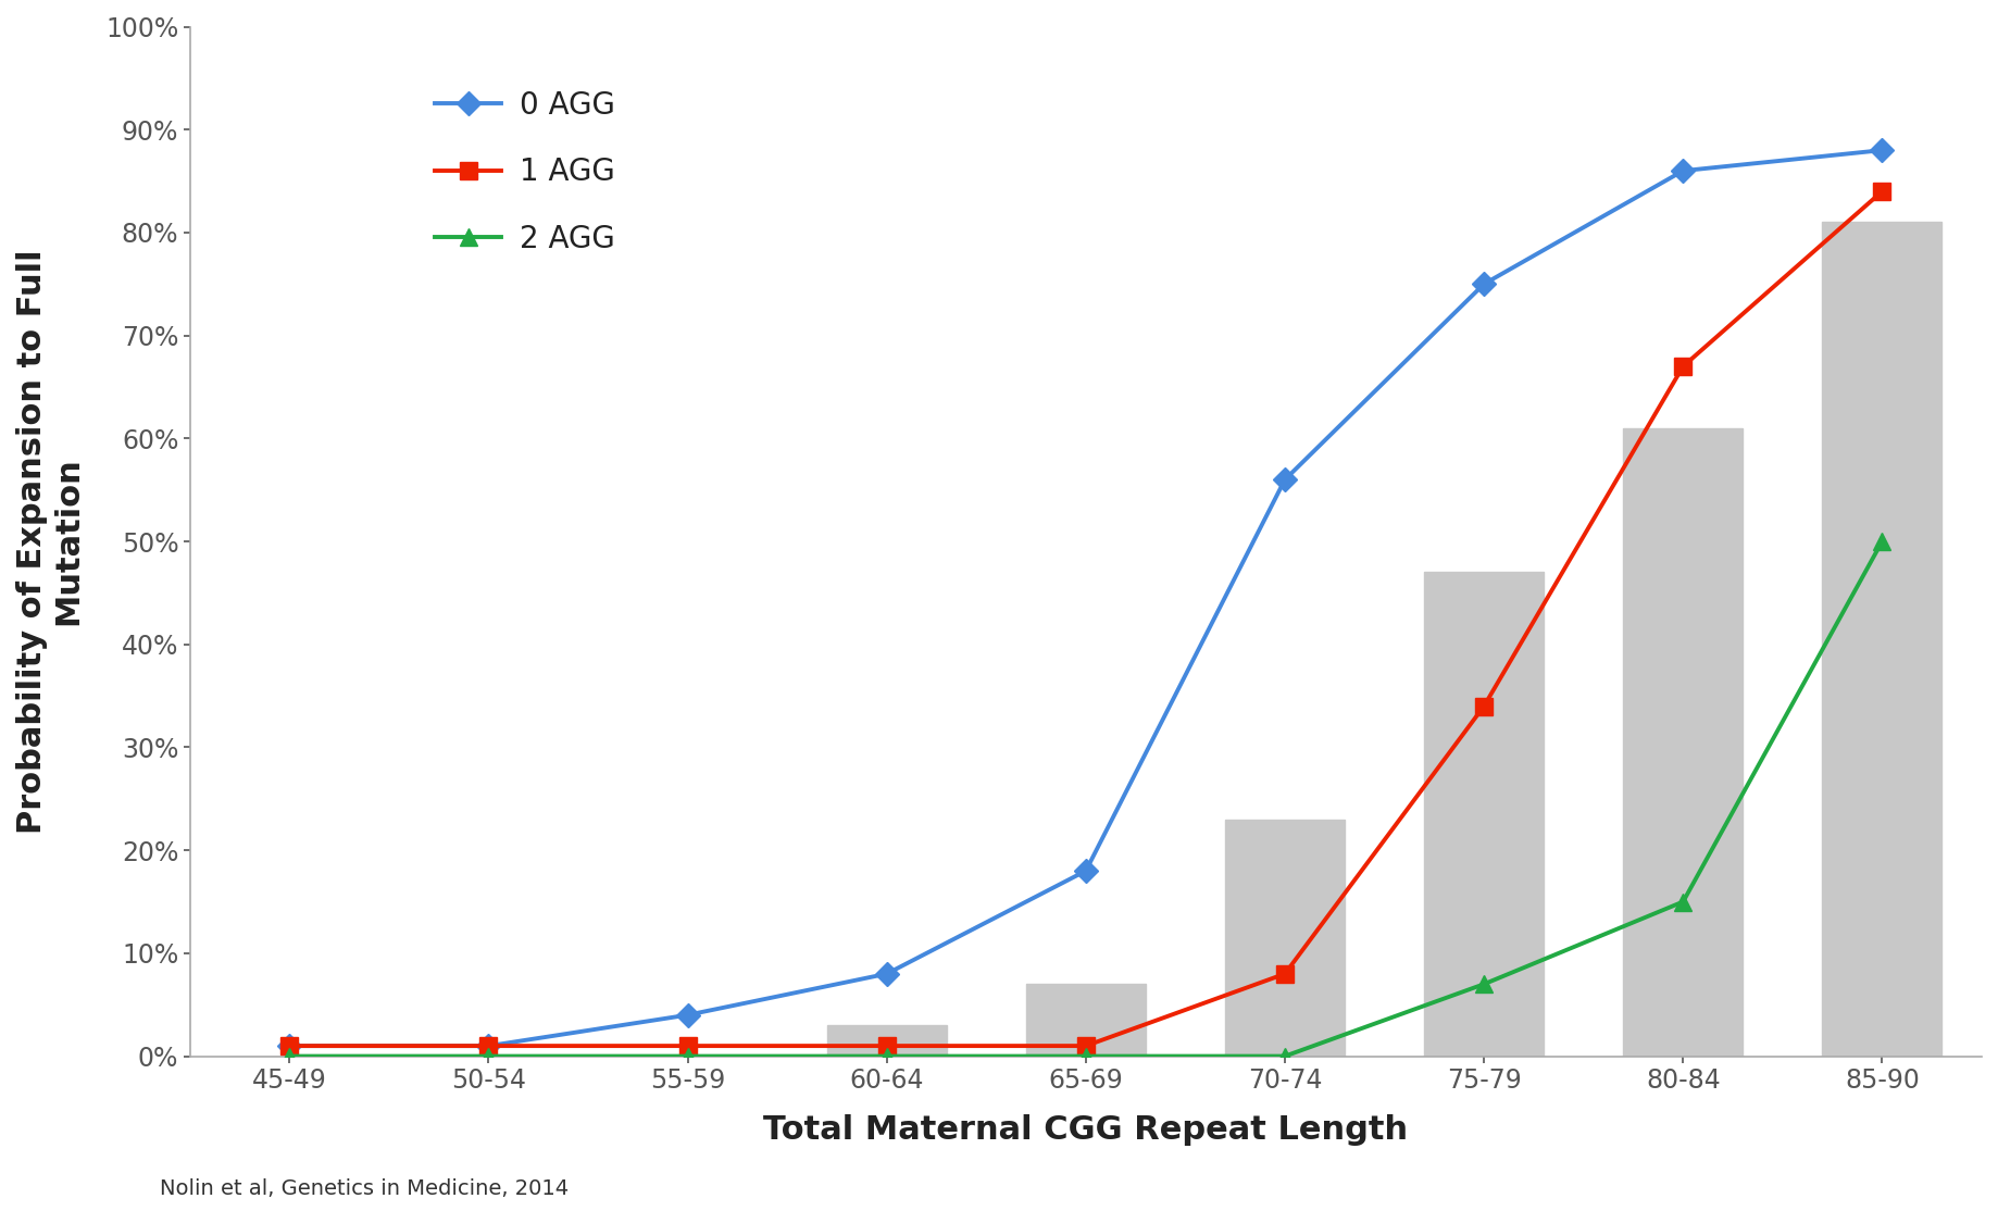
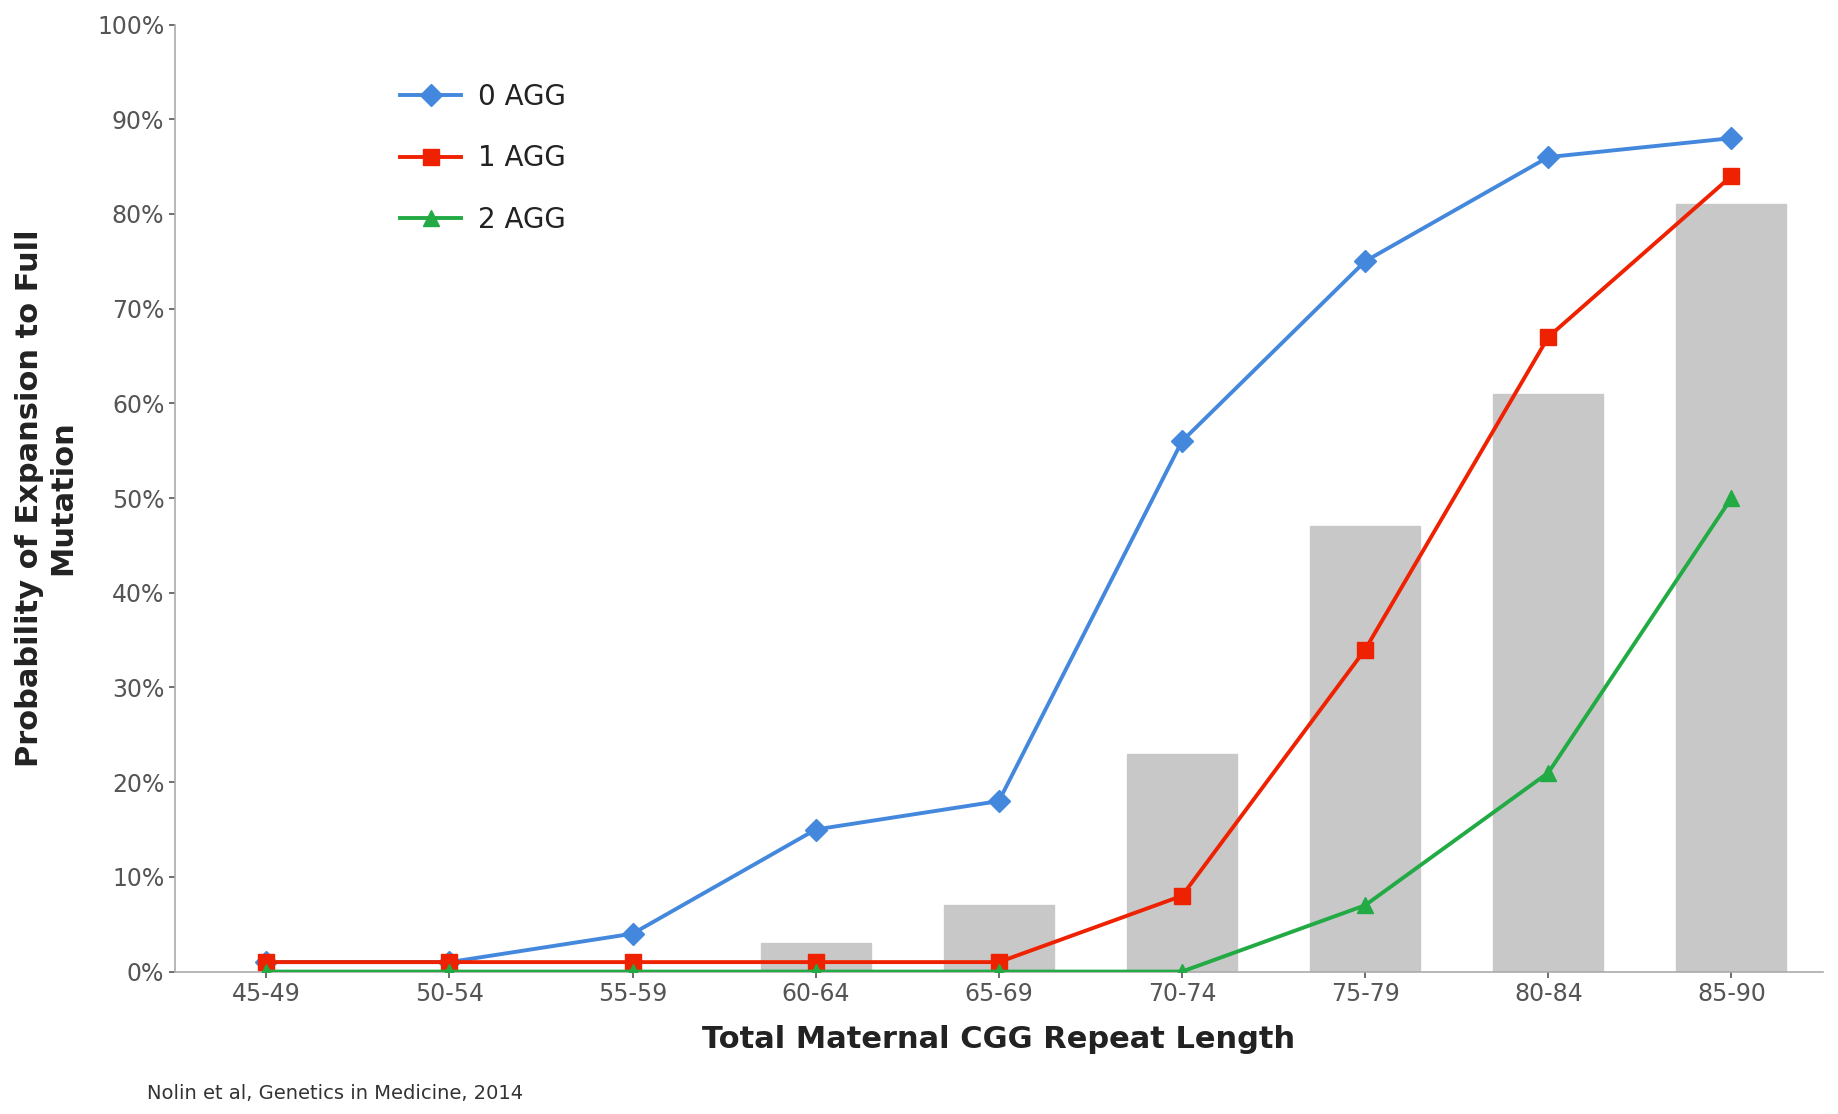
0 AGG/60-64: 8% -> 15%
2 AGG/80-84: 15% -> 21%
